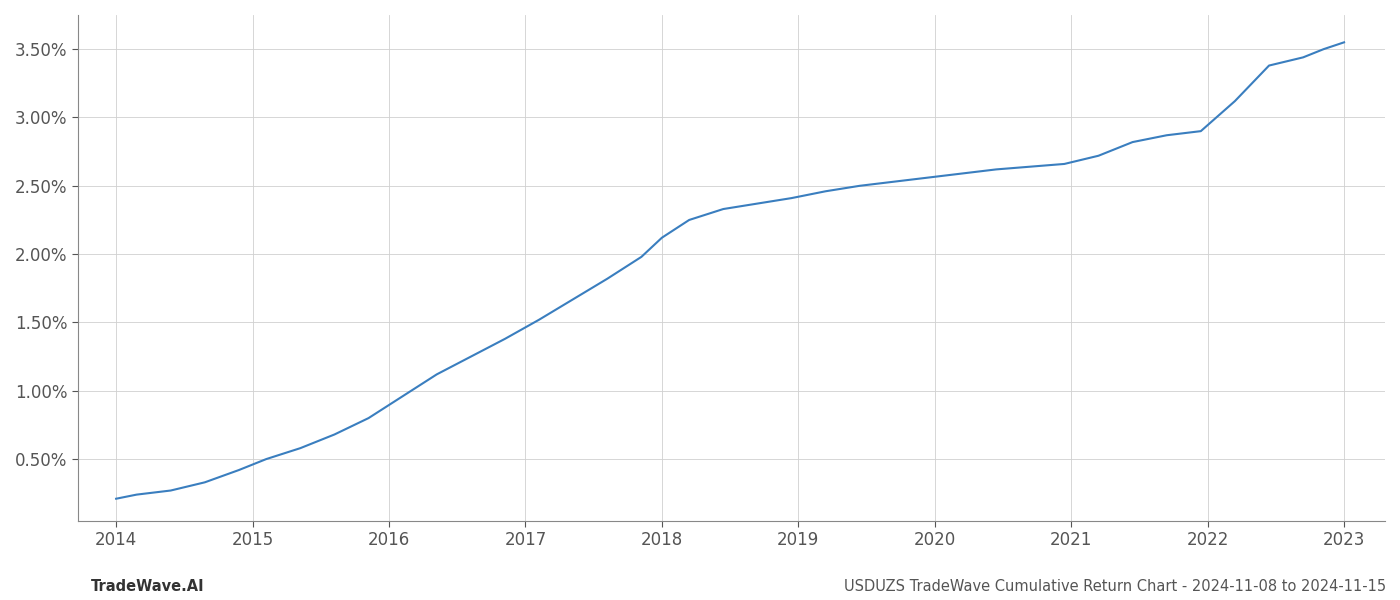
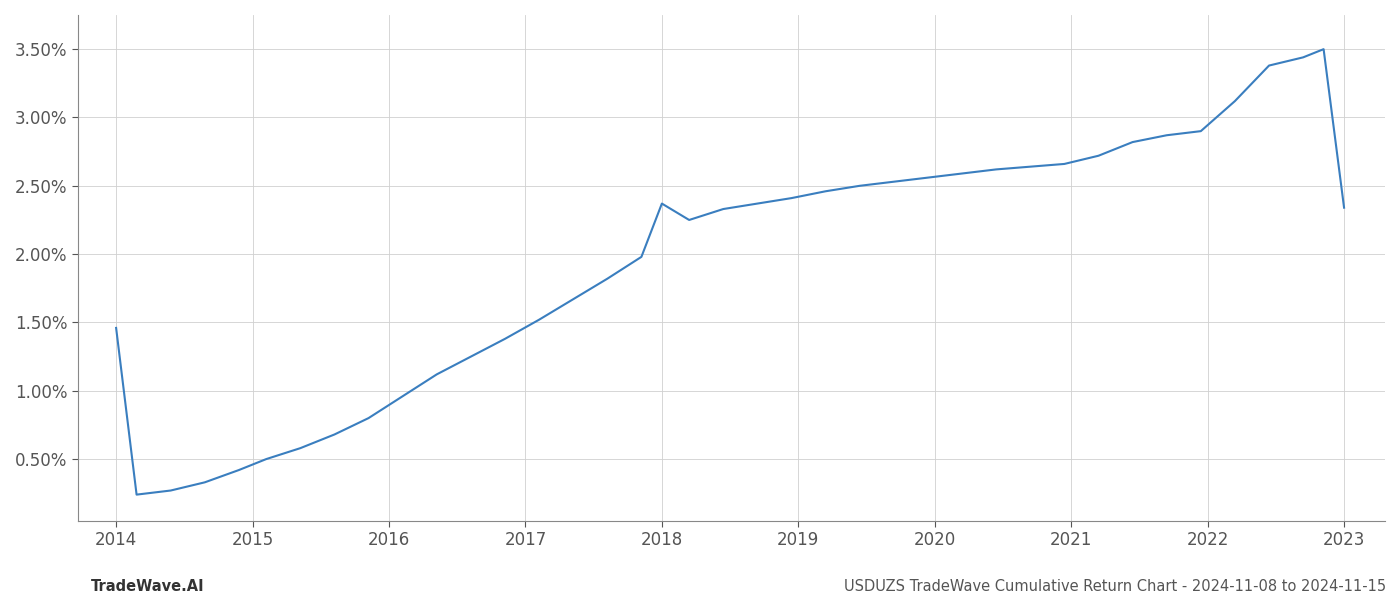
2014: 0.21% -> 1.46%
2018: 2.12% -> 2.37%
2023: 3.55% -> 2.34%
